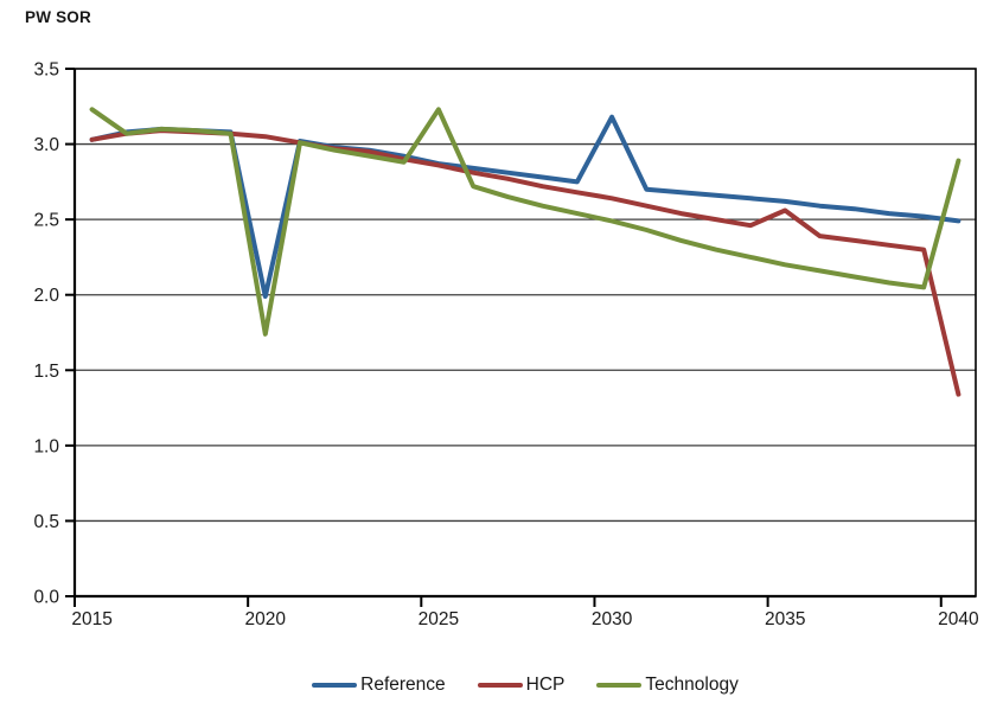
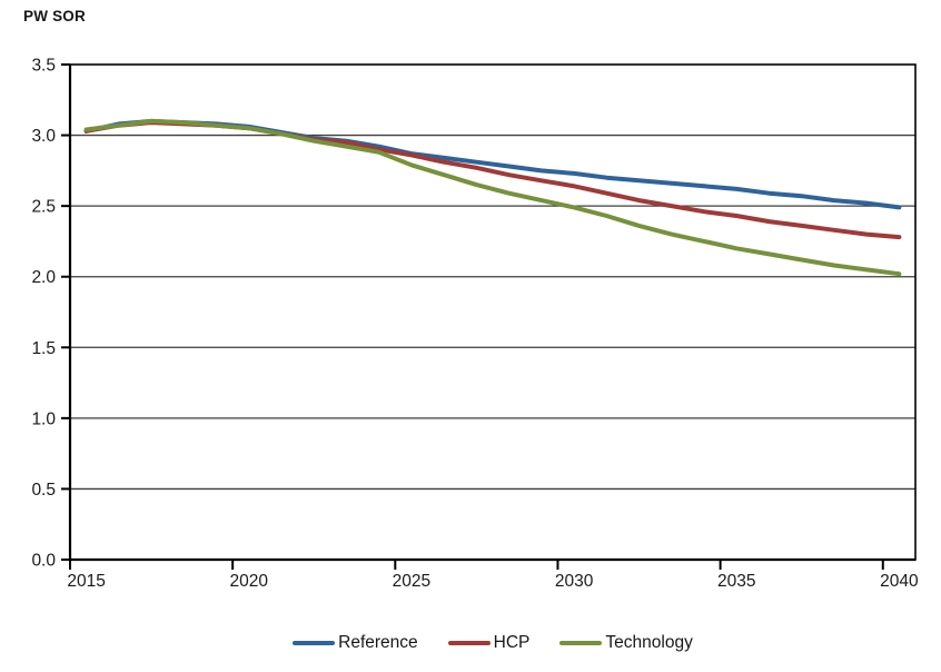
Technology/2015: 3.23 -> 3.04
Reference/2020: 1.99 -> 3.06
Technology/2020: 1.74 -> 3.05
Technology/2025: 3.23 -> 2.79
Reference/2030: 3.18 -> 2.73
HCP/2035: 2.56 -> 2.43
HCP/2040: 1.34 -> 2.28
Technology/2040: 2.89 -> 2.02
